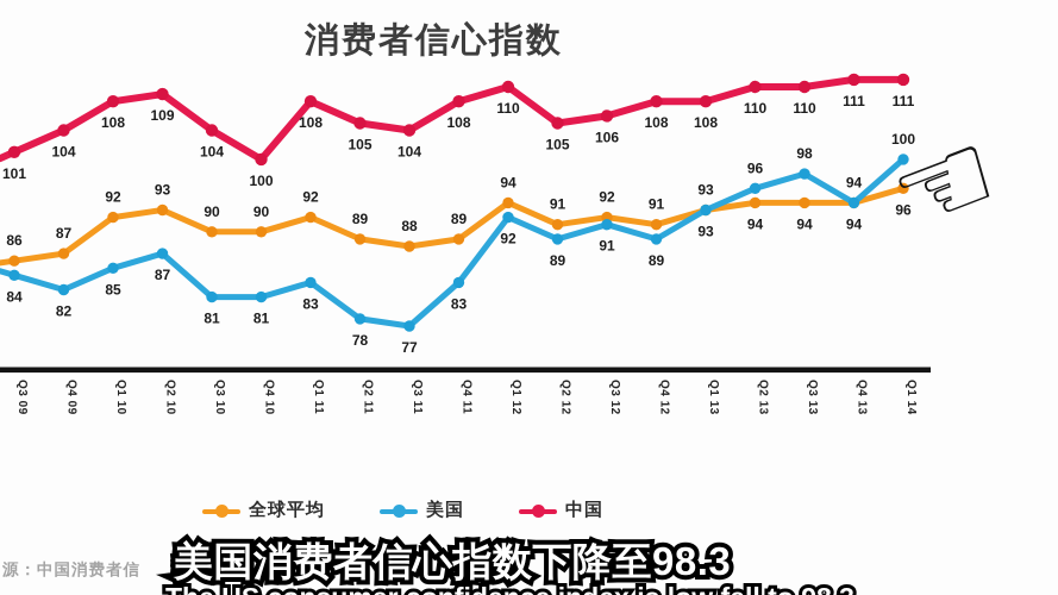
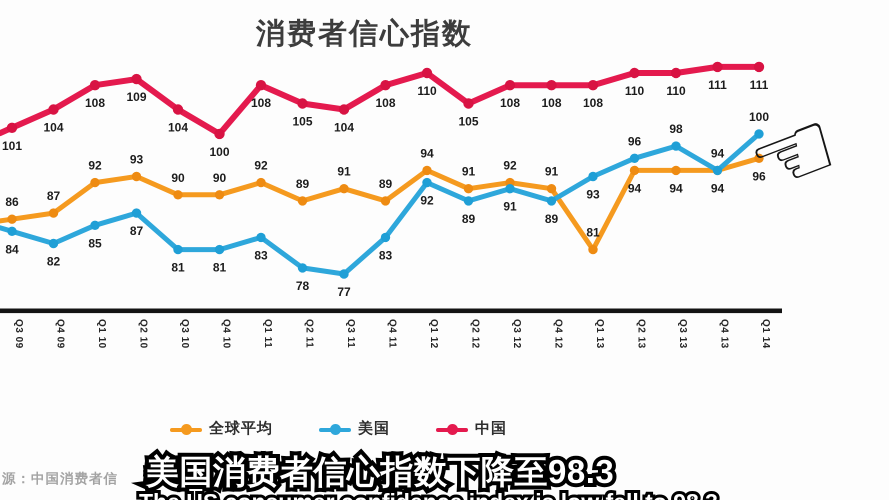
全球平均/Q3 11: 88 -> 91
中国/Q3 12: 106 -> 108
全球平均/Q1 13: 93 -> 81
